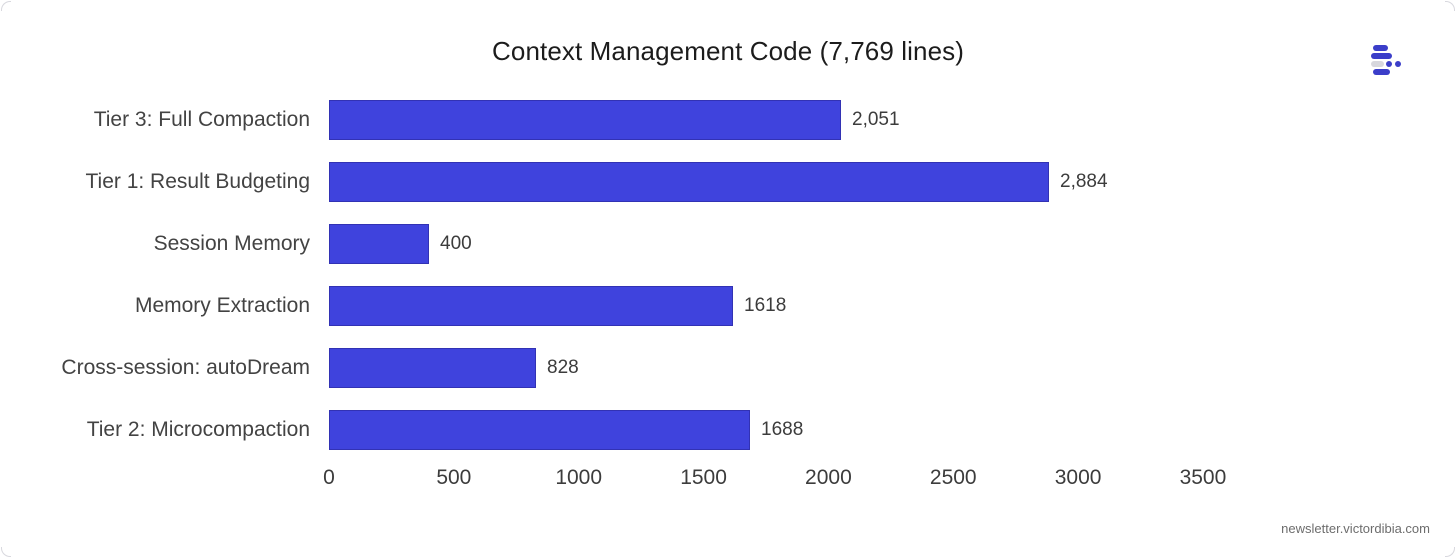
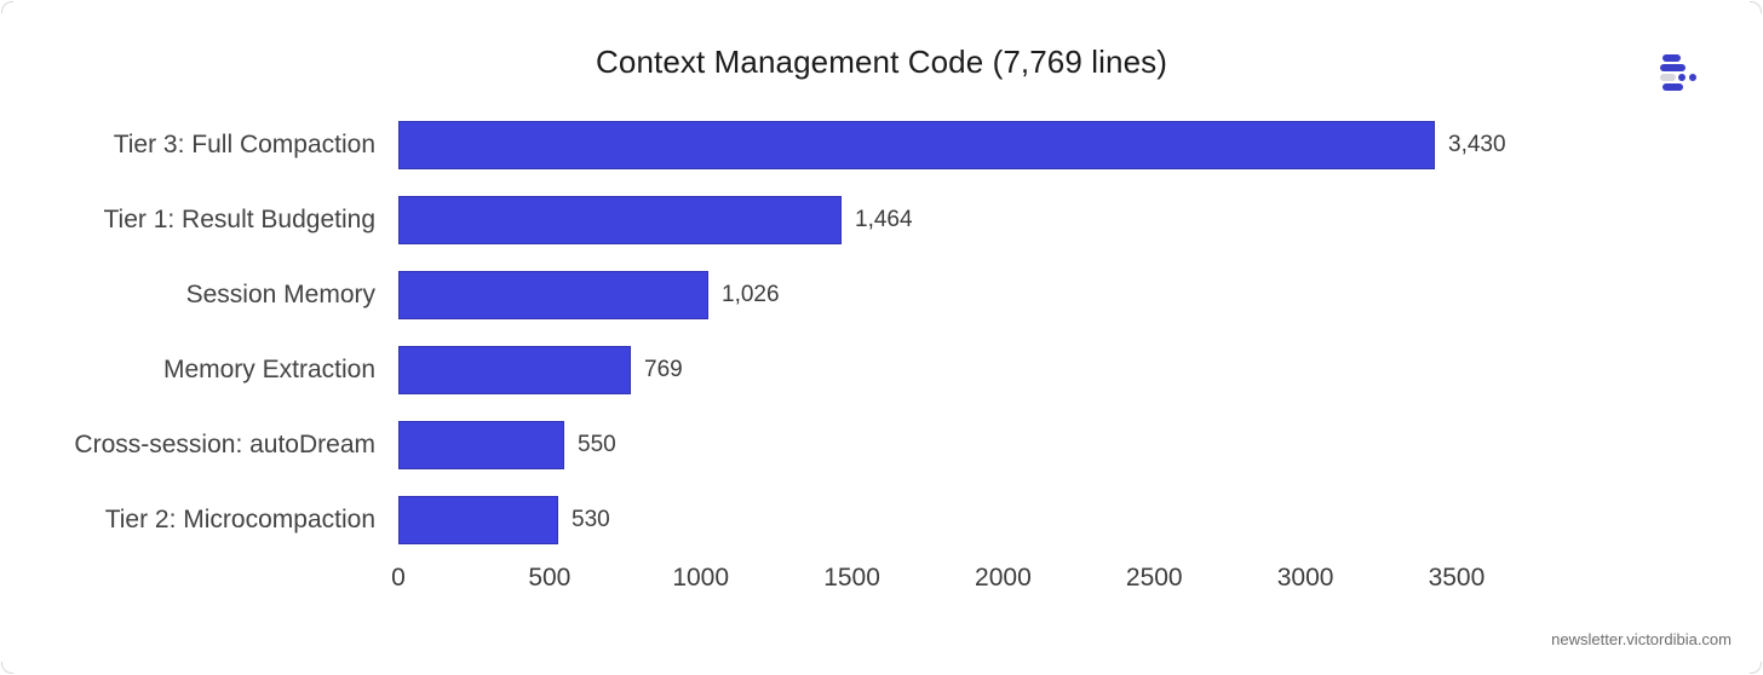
Tier 3: Full Compaction: 2,051 -> 3,430
Tier 1: Result Budgeting: 2,884 -> 1,464
Session Memory: 400 -> 1,026
Memory Extraction: 1618 -> 769
Cross-session: autoDream: 828 -> 550
Tier 2: Microcompaction: 1688 -> 530
